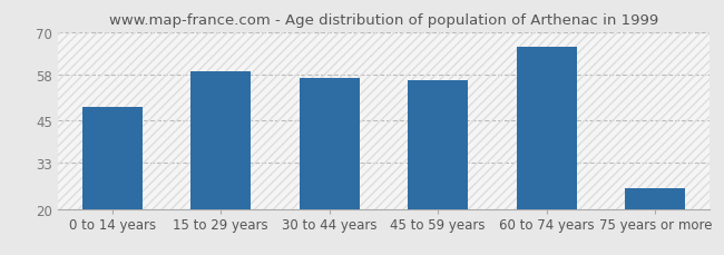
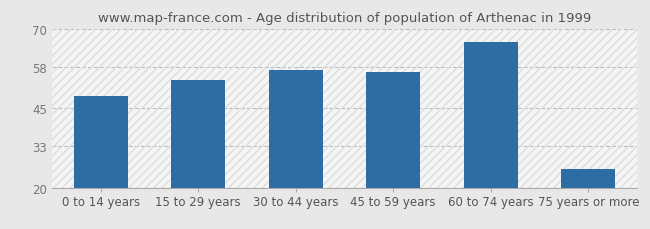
15 to 29 years: 59.0 -> 54.0
